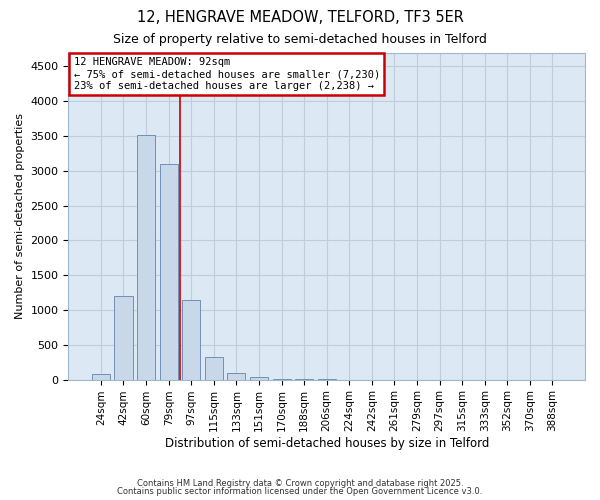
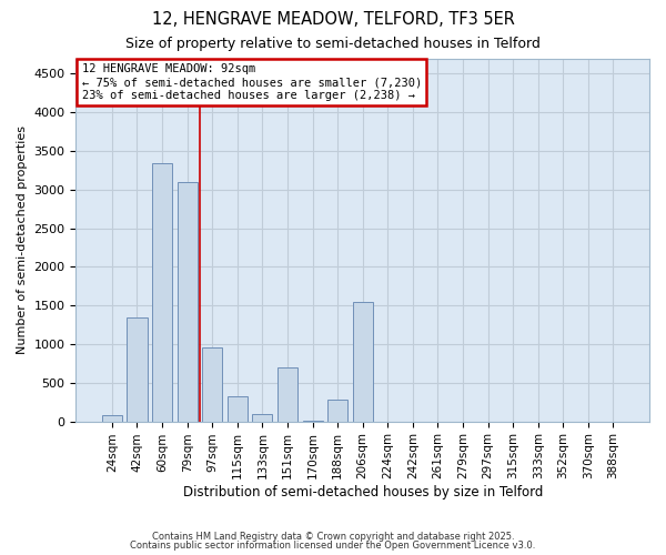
42sqm: 1200 -> 1340
60sqm: 3520 -> 3340
97sqm: 1140 -> 960
151sqm: 40 -> 700
188sqm: 0 -> 280
206sqm: 0 -> 1540
